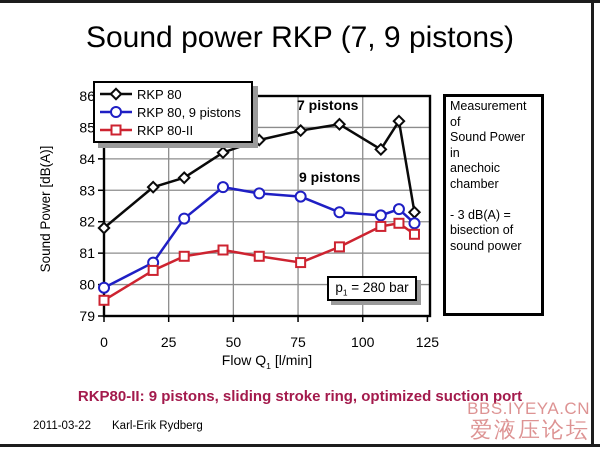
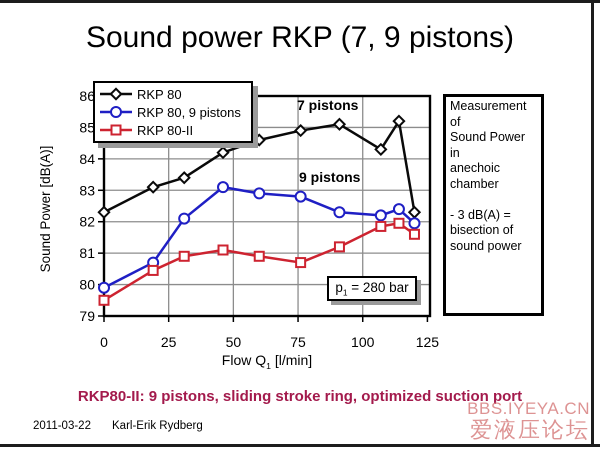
RKP 80/0: 81.8 -> 82.3
